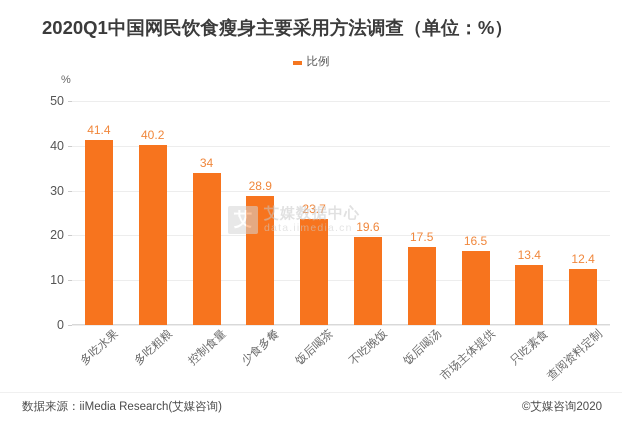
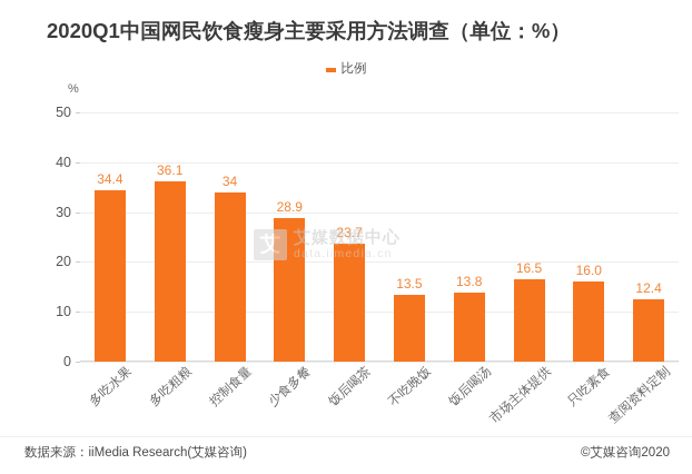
多吃水果: 41.4 -> 34.4
多吃粗粮: 40.2 -> 36.1
不吃晚饭: 19.6 -> 13.5
饭后喝汤: 17.5 -> 13.8
只吃素食: 13.4 -> 16.0
